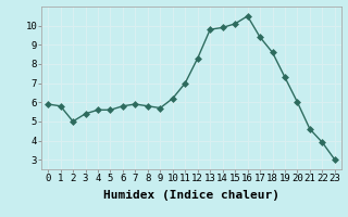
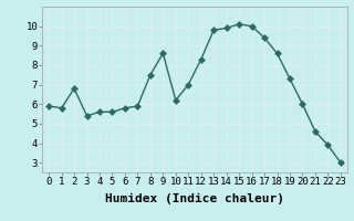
2: 5.0 -> 6.8
8: 5.8 -> 7.5
9: 5.7 -> 8.6
16: 10.5 -> 10.0
